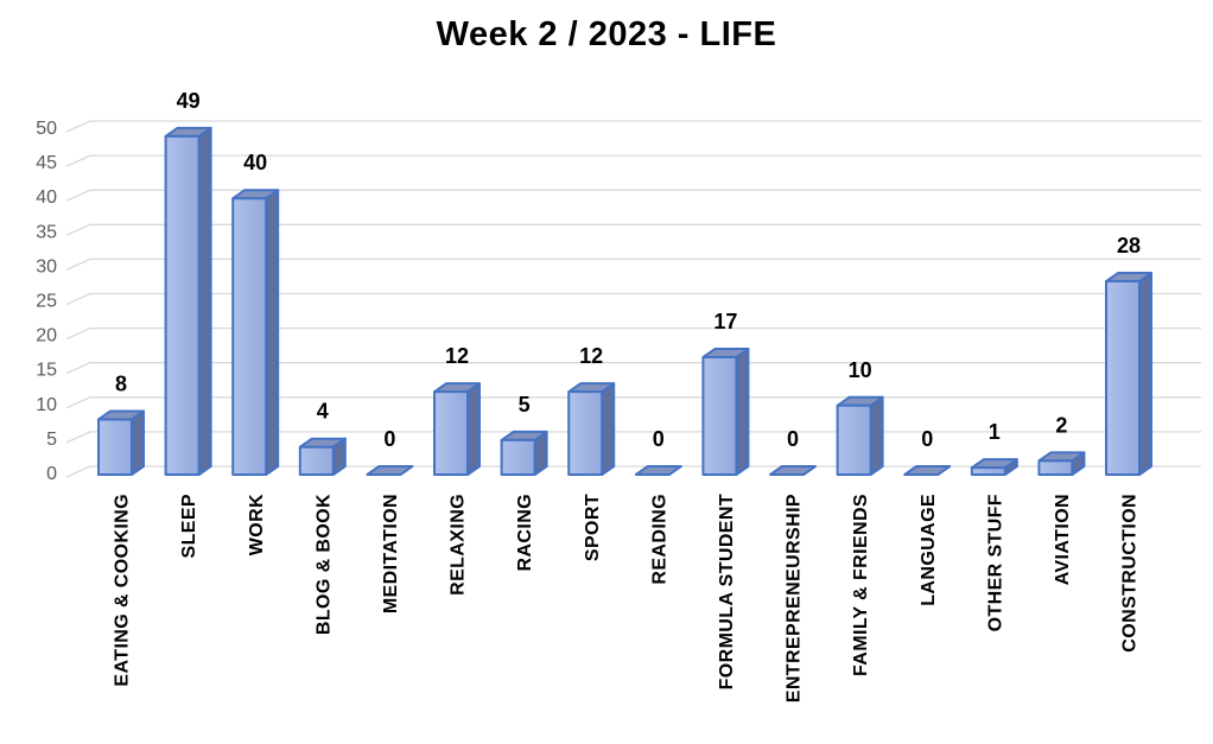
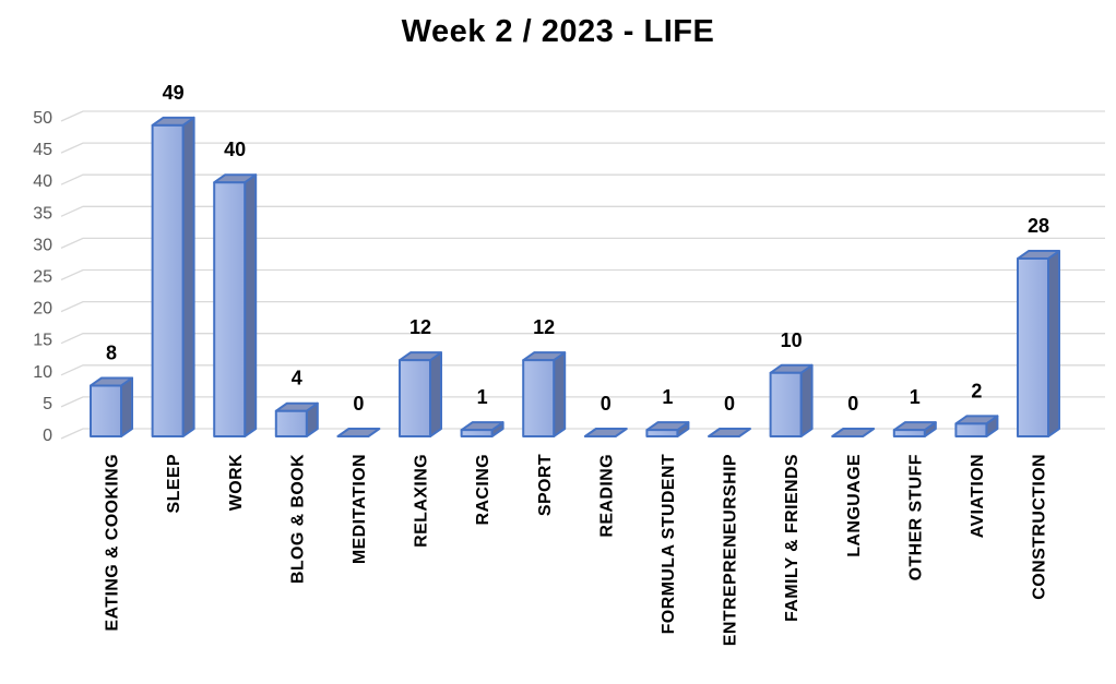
RACING: 5 -> 1
FORMULA STUDENT: 17 -> 1
